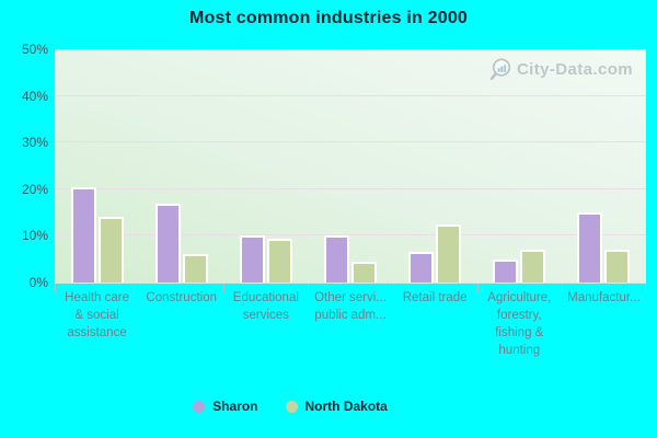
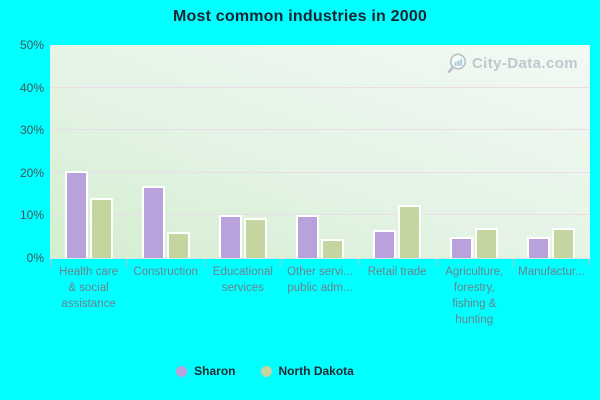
Sharon/Manufactur...: 15% -> 5%
